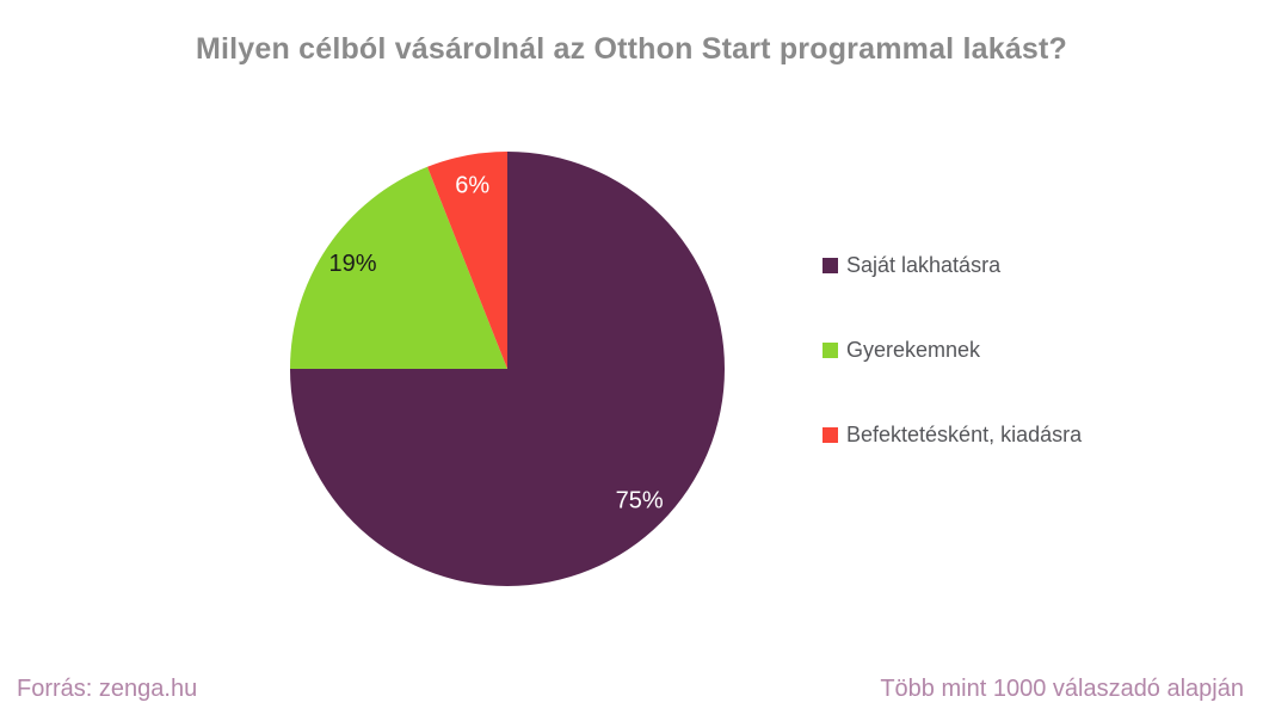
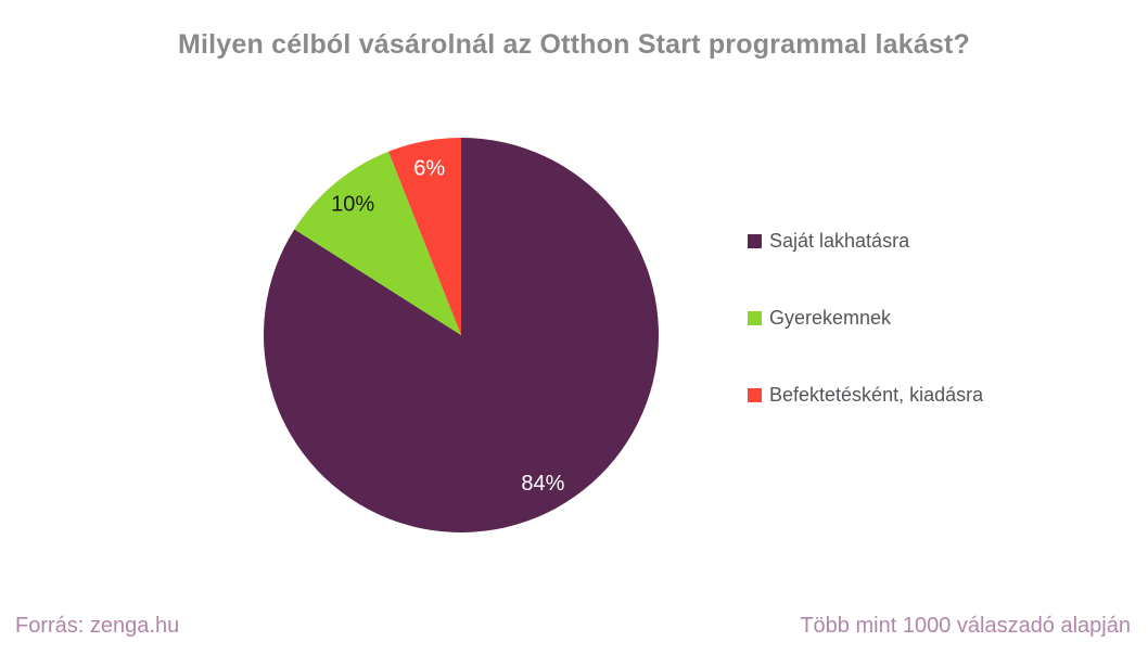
Saját lakhatásra: 75% -> 84%
Gyerekemnek: 19% -> 10%
